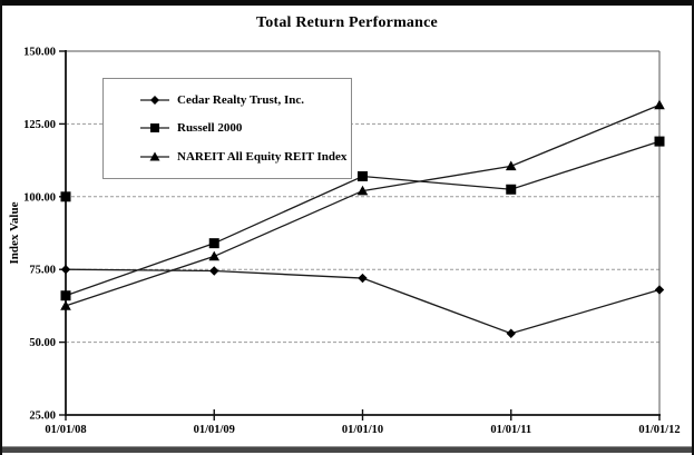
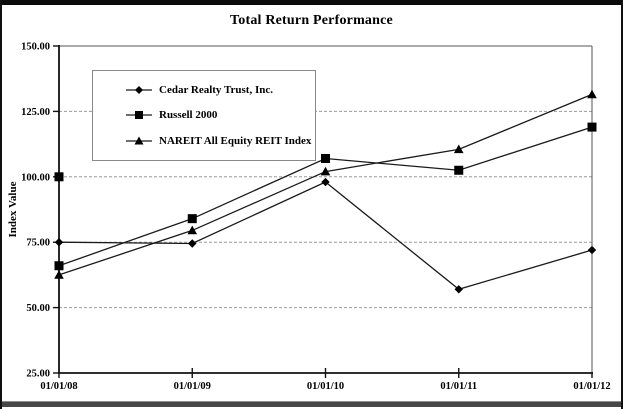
Cedar Realty Trust, Inc./01/01/10: 72 -> 98
Cedar Realty Trust, Inc./01/01/11: 53 -> 57
Cedar Realty Trust, Inc./01/01/12: 68 -> 72
